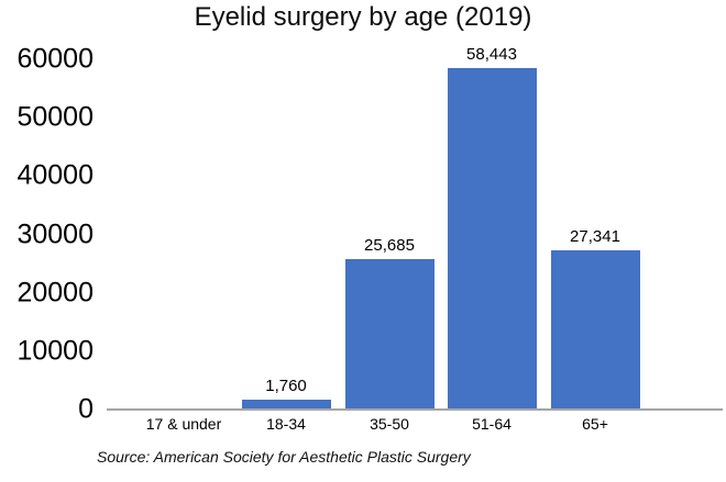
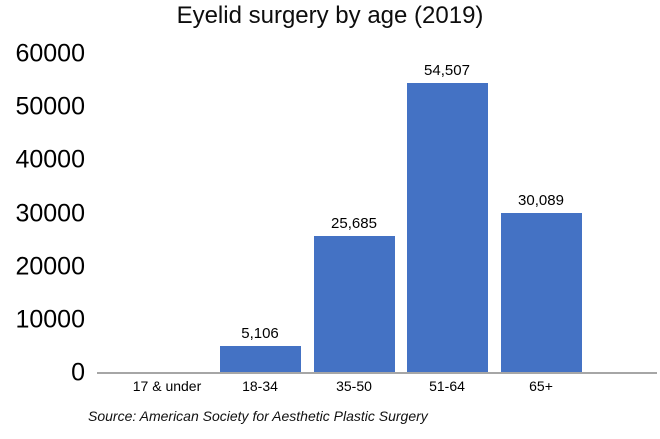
18-34: 1,760 -> 5,106
51-64: 58,443 -> 54,507
65+: 27,341 -> 30,089
